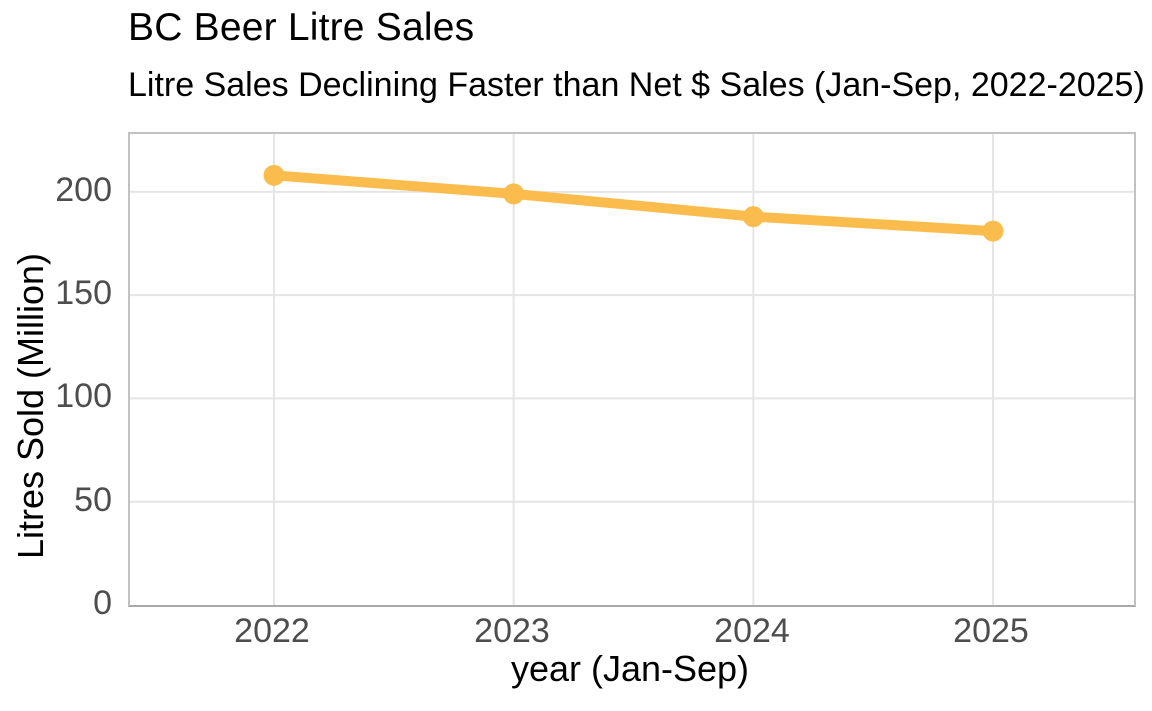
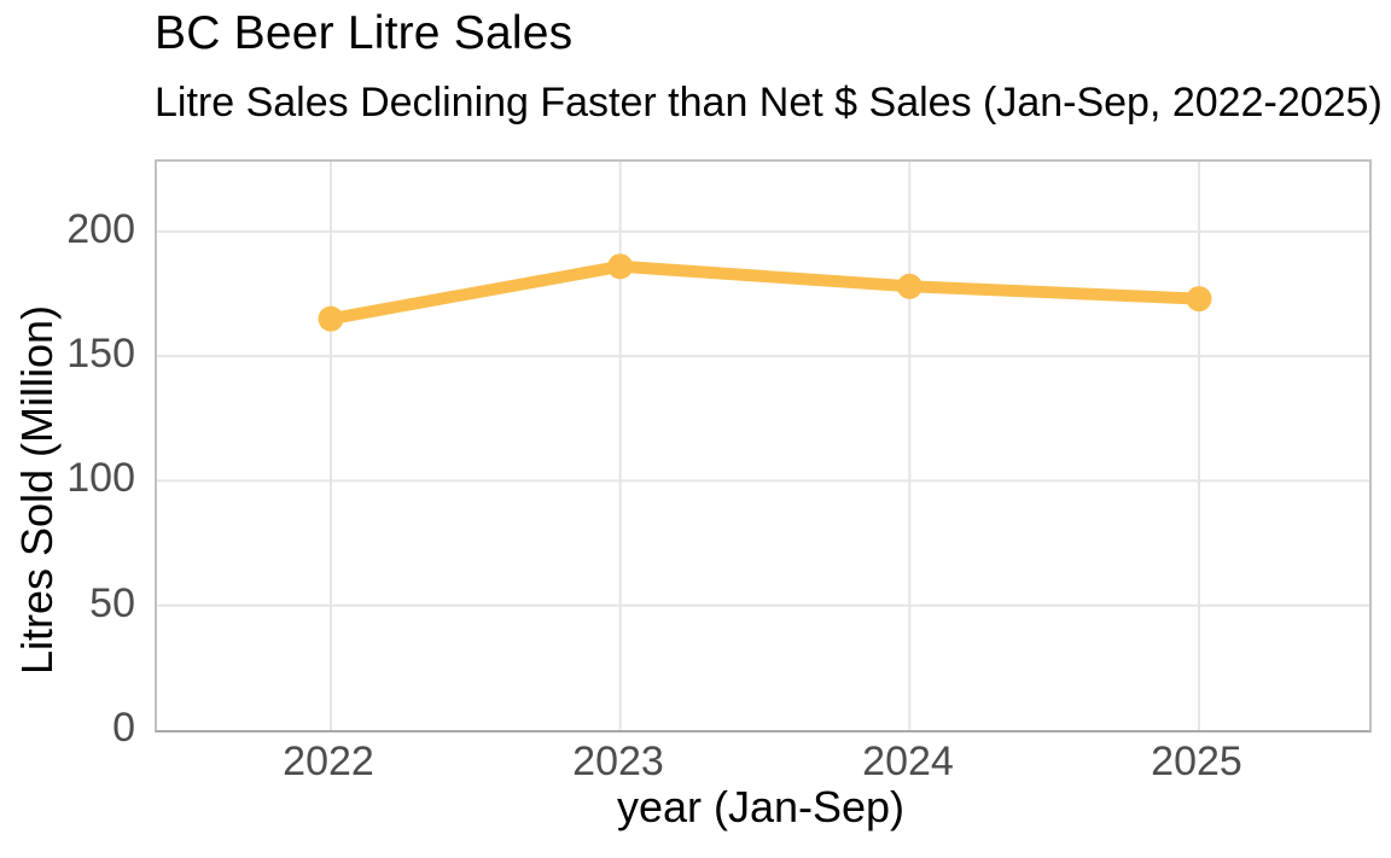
2022: 208 -> 165
2023: 199 -> 186
2024: 188 -> 178
2025: 181 -> 173
